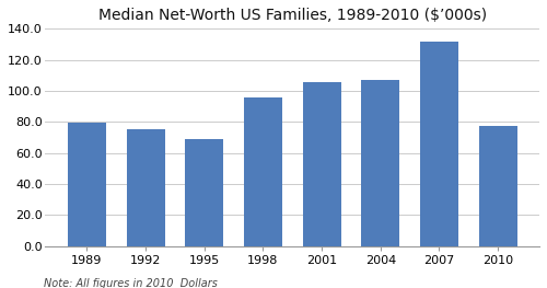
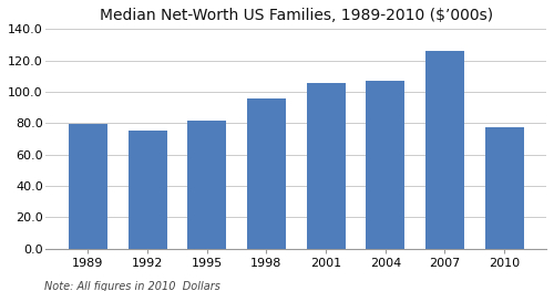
1995: 69 -> 82
2007: 132 -> 126
